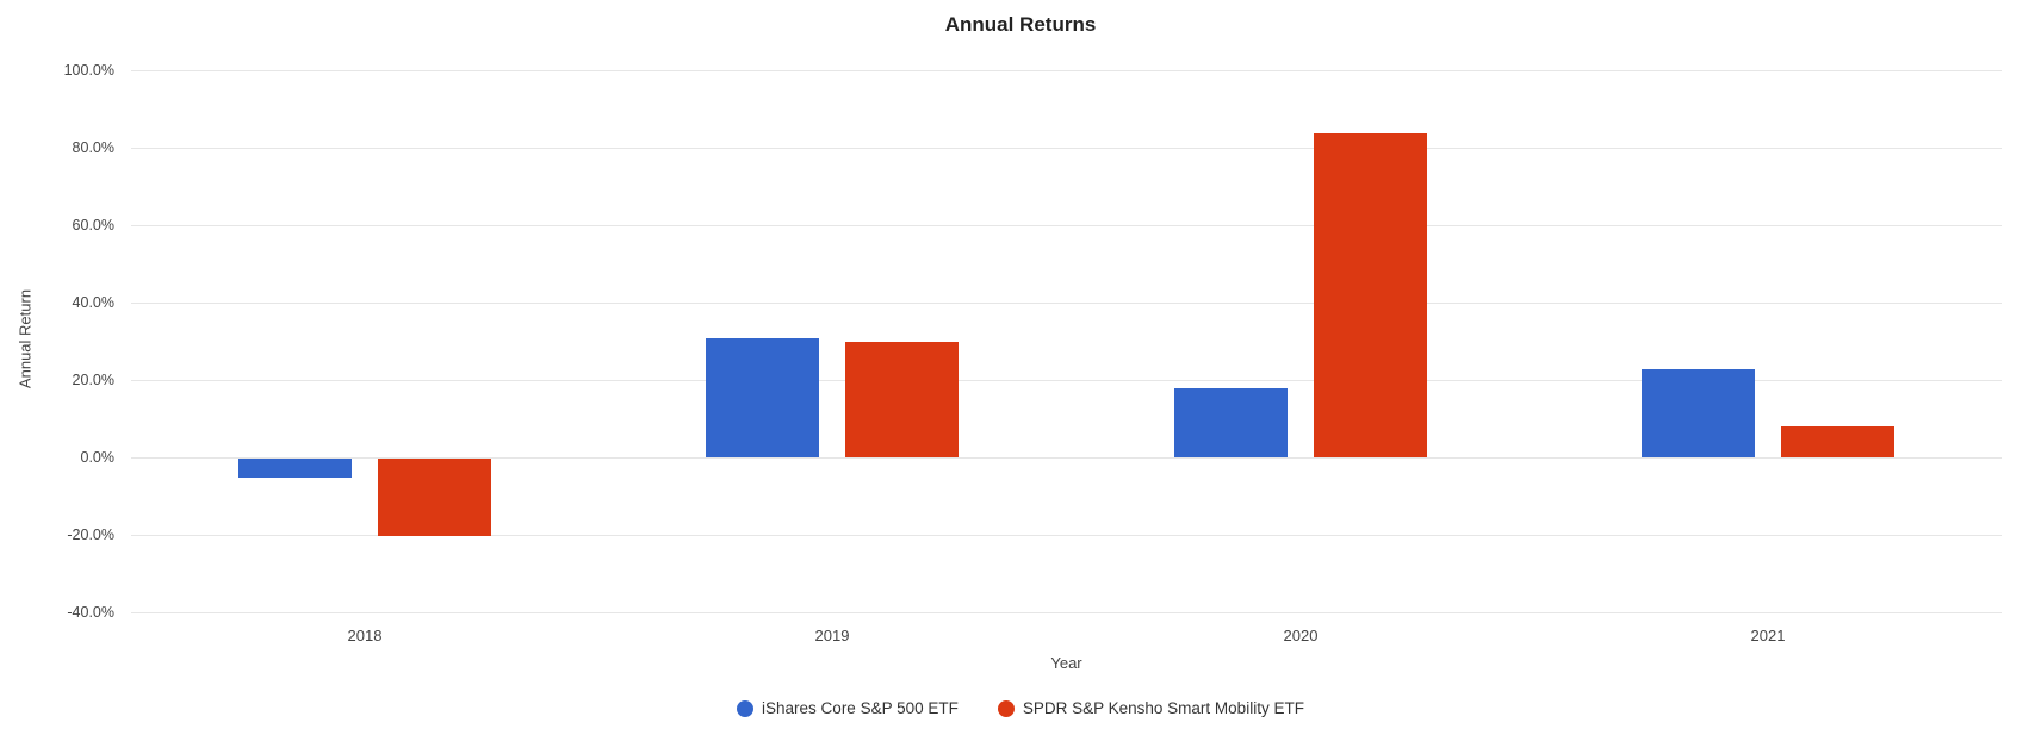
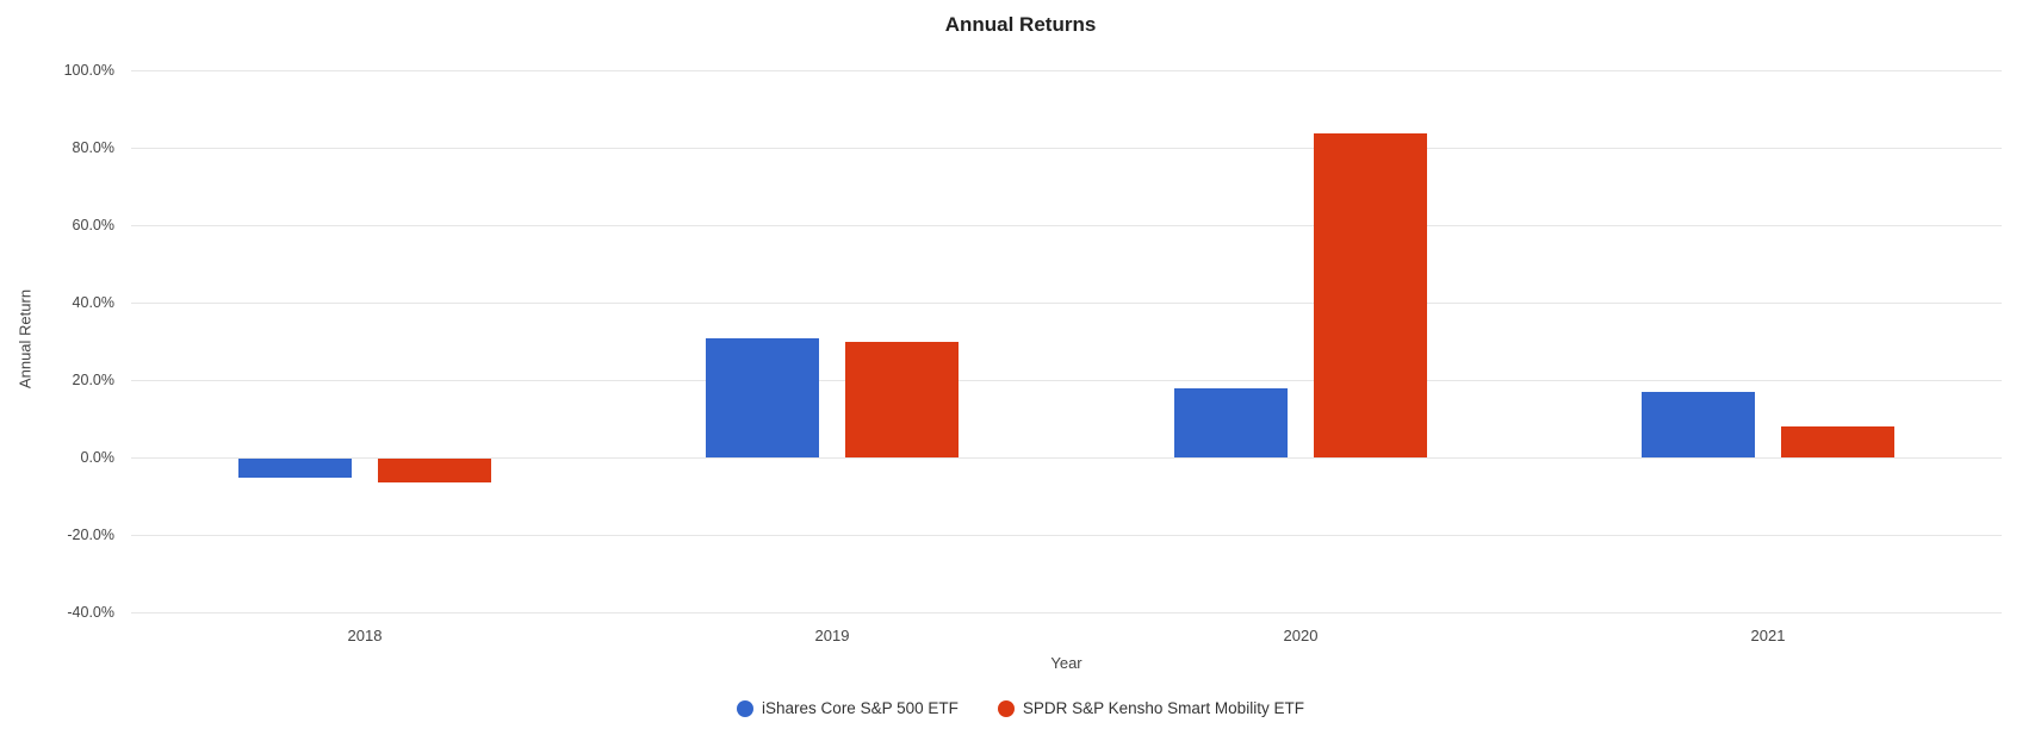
SPDR S&P Kensho Smart Mobility ETF/2018: -20% -> -6%
iShares Core S&P 500 ETF/2021: 23% -> 17%
